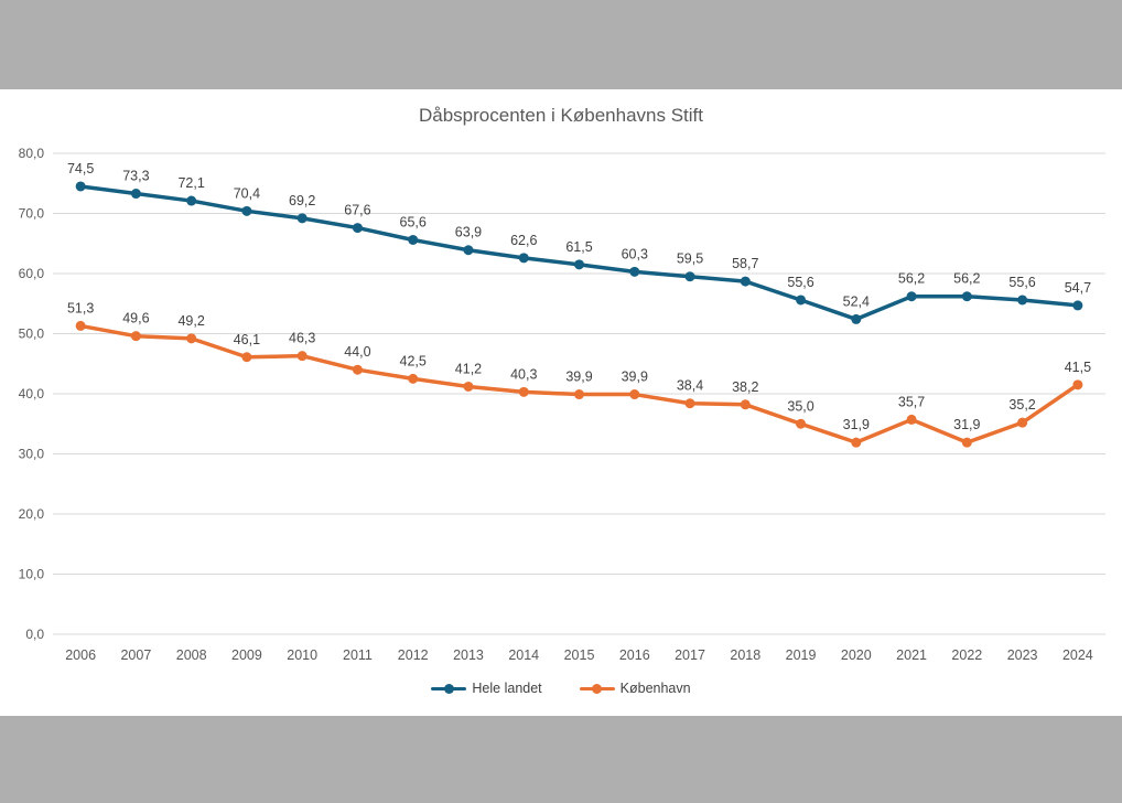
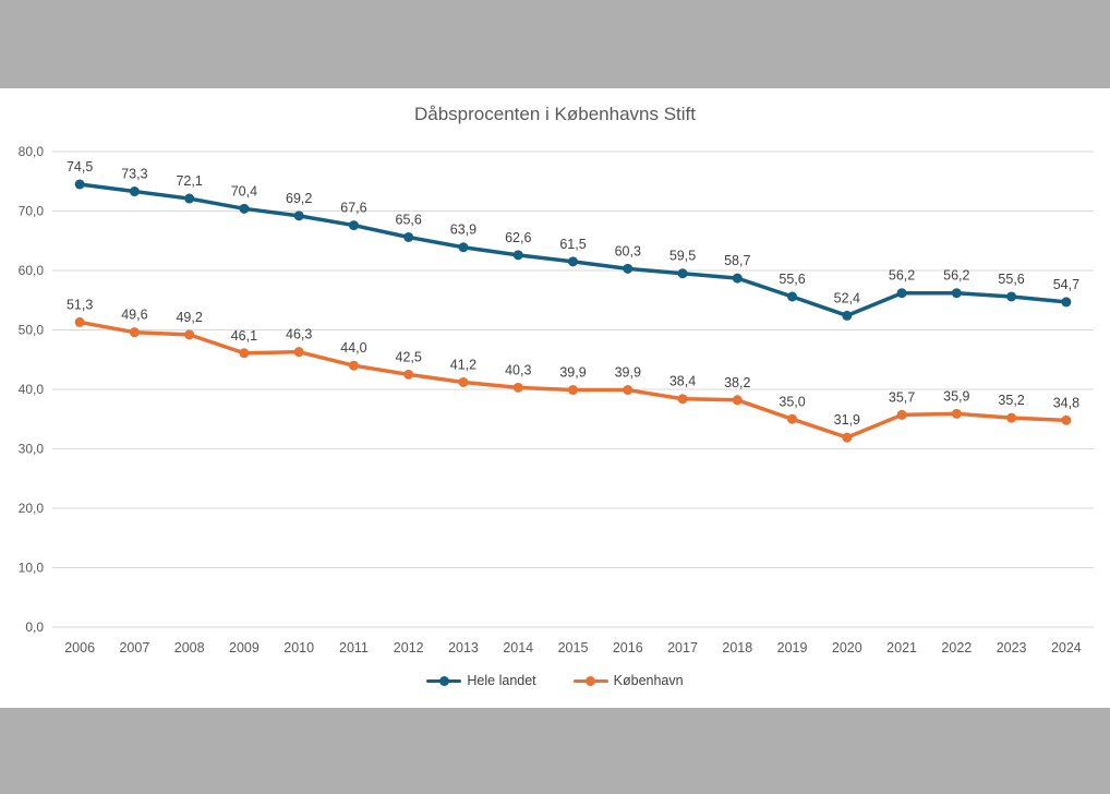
København/2022: 31,9 -> 35,9
København/2024: 41,5 -> 34,8
